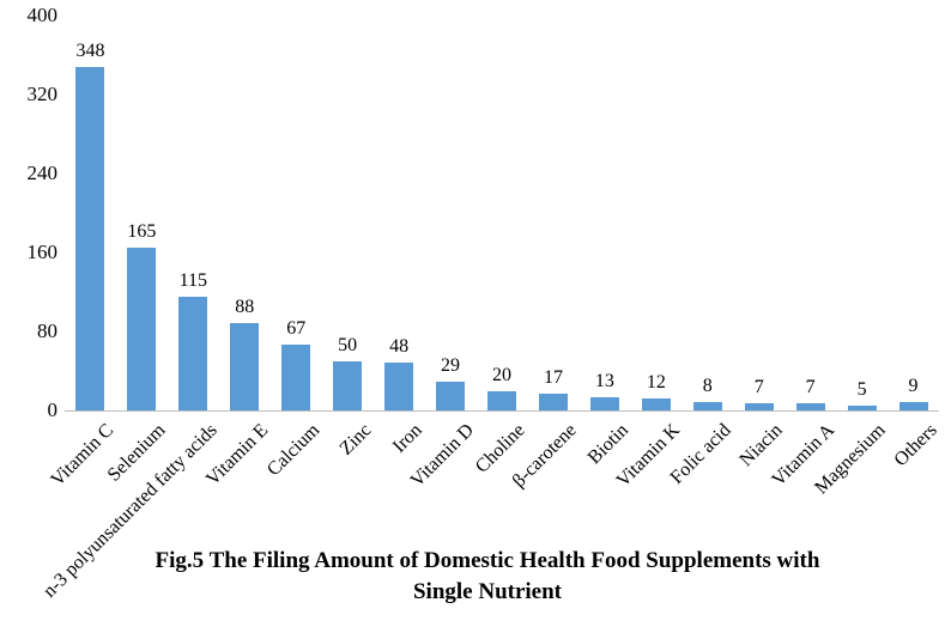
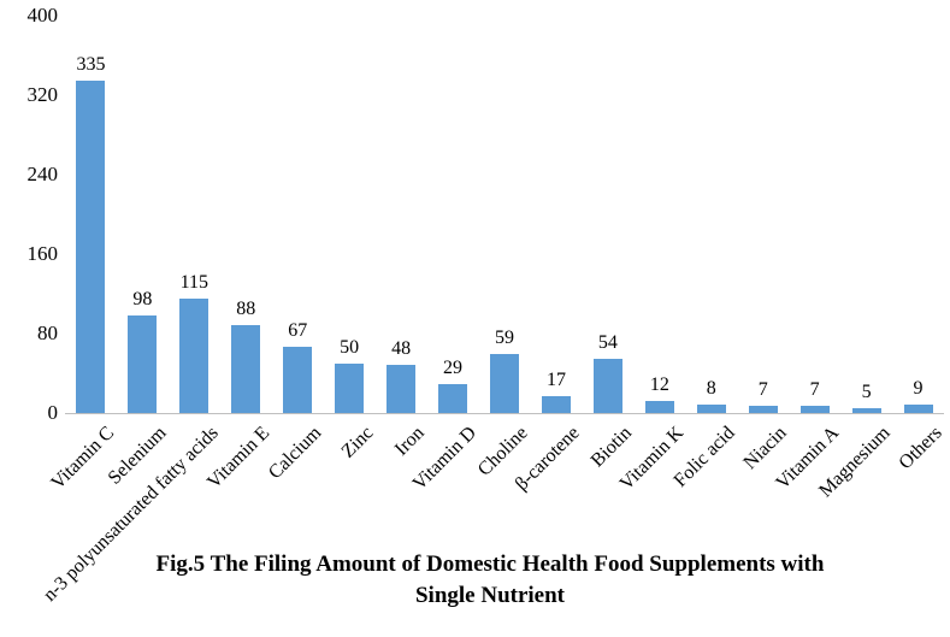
Vitamin C: 348 -> 335
Selenium: 165 -> 98
Choline: 20 -> 59
Biotin: 13 -> 54
